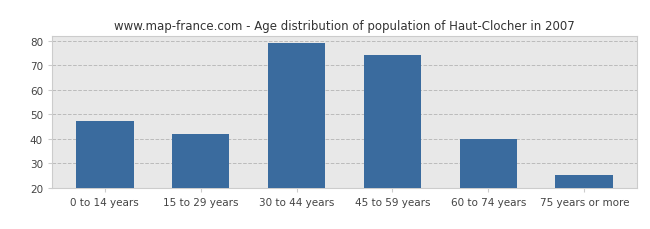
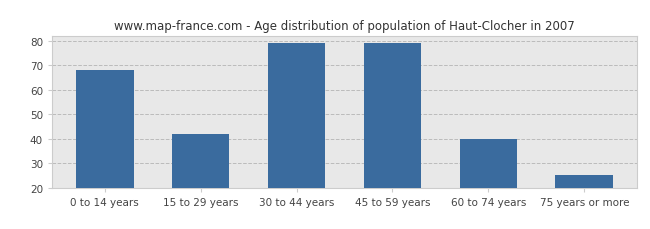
0 to 14 years: 47 -> 68
45 to 59 years: 74 -> 79
